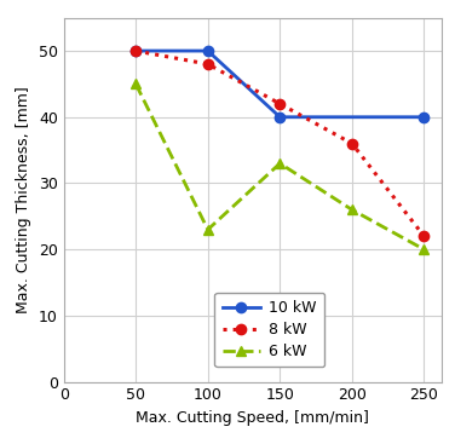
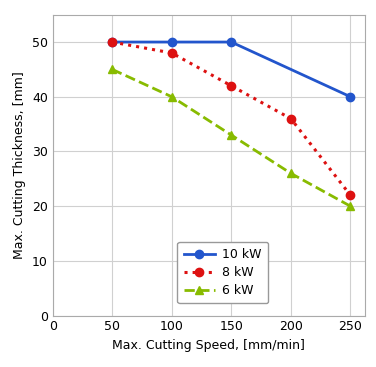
6 kW/100: 23 -> 40
10 kW/150: 40 -> 50
